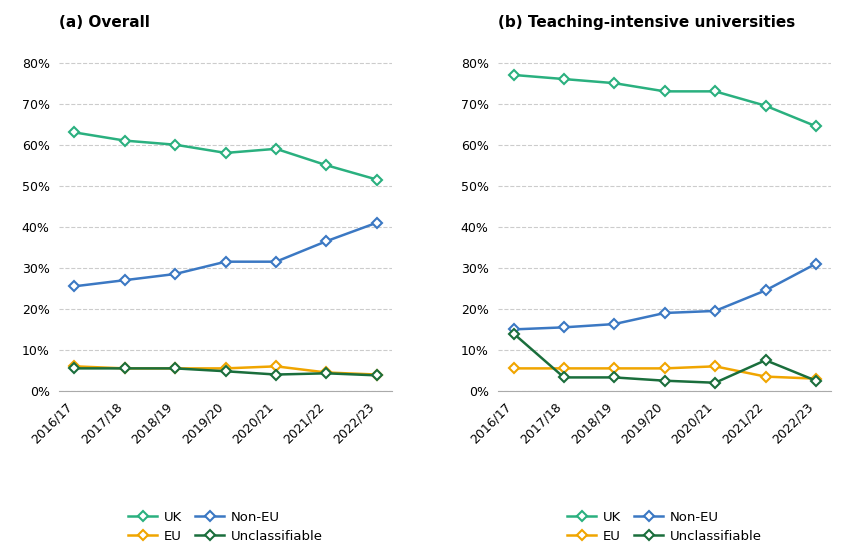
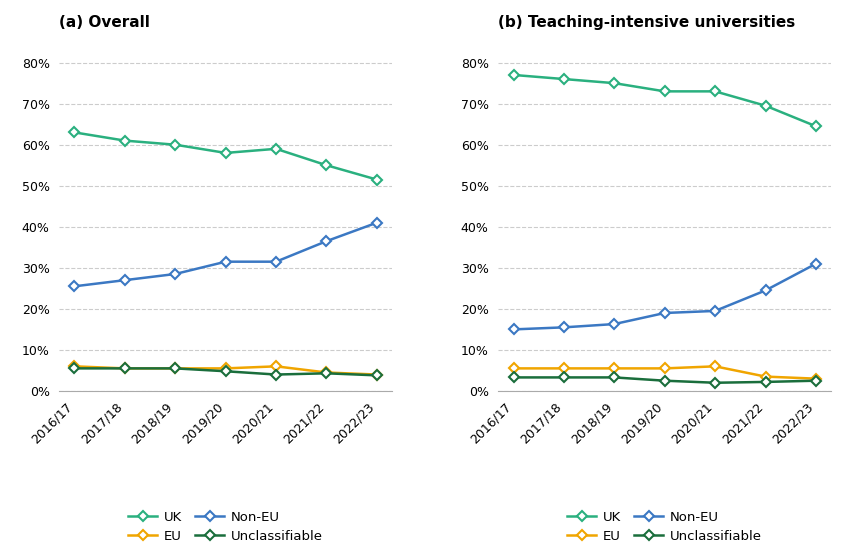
(b) Teaching-intensive universities/Unclassifiable/2016/17: 14.0% -> 3.3%
(b) Teaching-intensive universities/Unclassifiable/2021/22: 7.5% -> 2.2%
